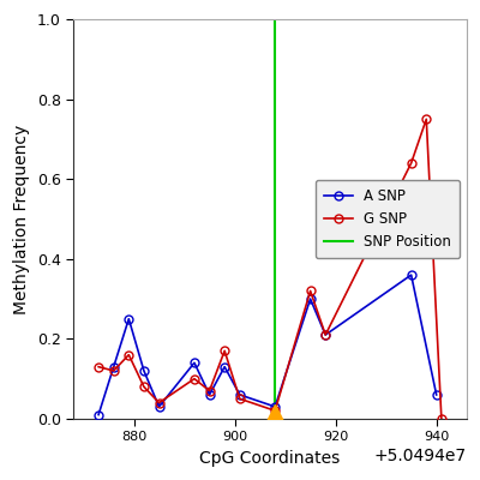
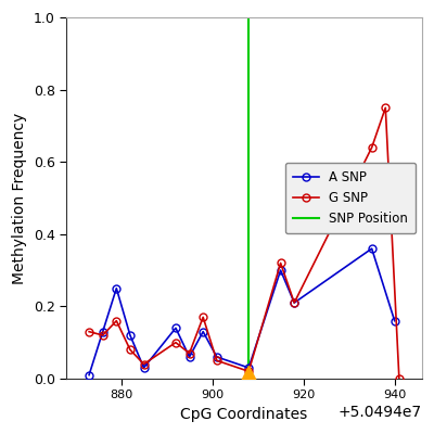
A SNP/940: 0.06 -> 0.16
